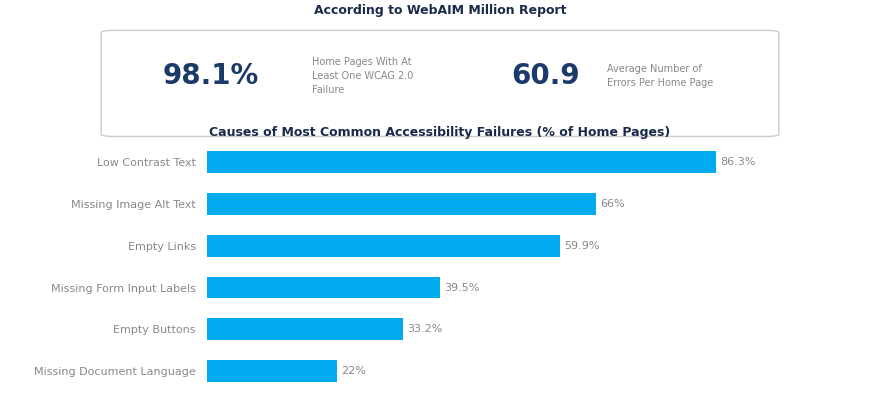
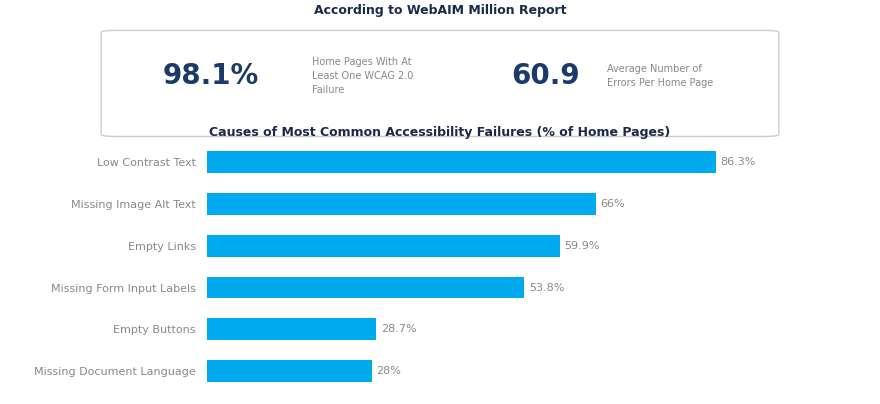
Missing Form Input Labels: 39.5% -> 53.8%
Empty Buttons: 33.2% -> 28.7%
Missing Document Language: 22% -> 28%
